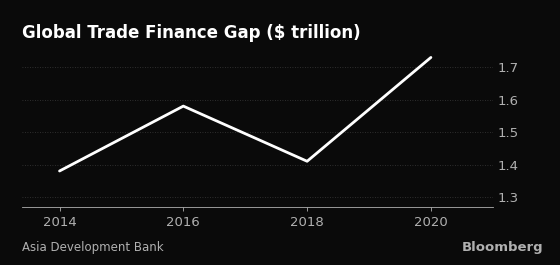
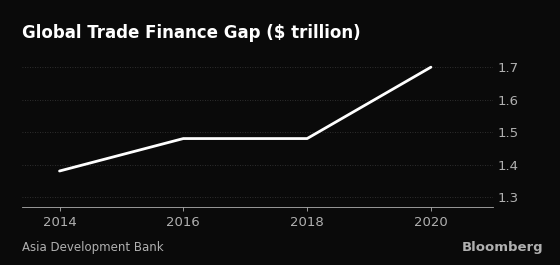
2016: 1.58 -> 1.48
2018: 1.41 -> 1.48
2020: 1.73 -> 1.70
